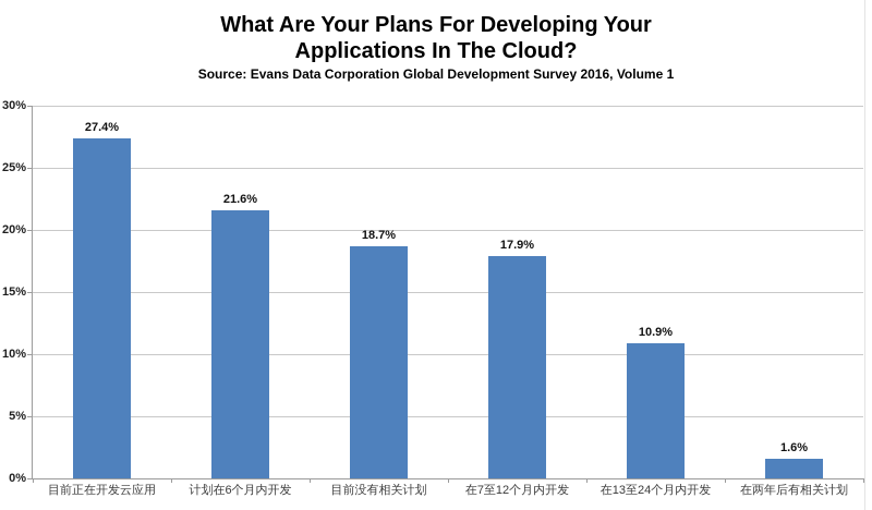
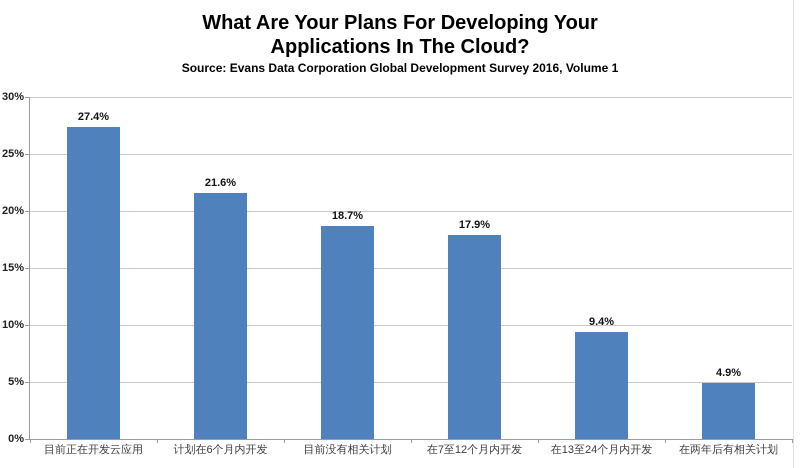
在13至24个月内开发: 10.9% -> 9.4%
在两年后有相关计划: 1.6% -> 4.9%
